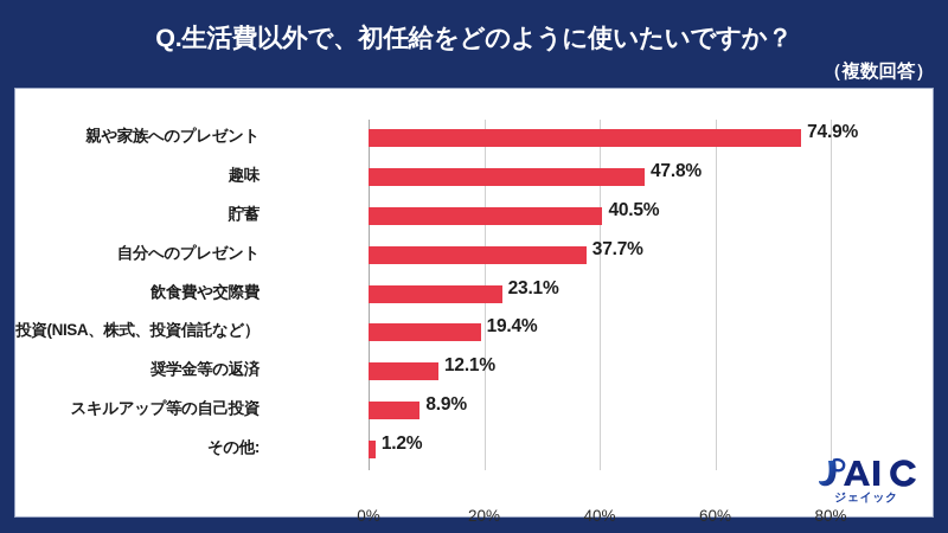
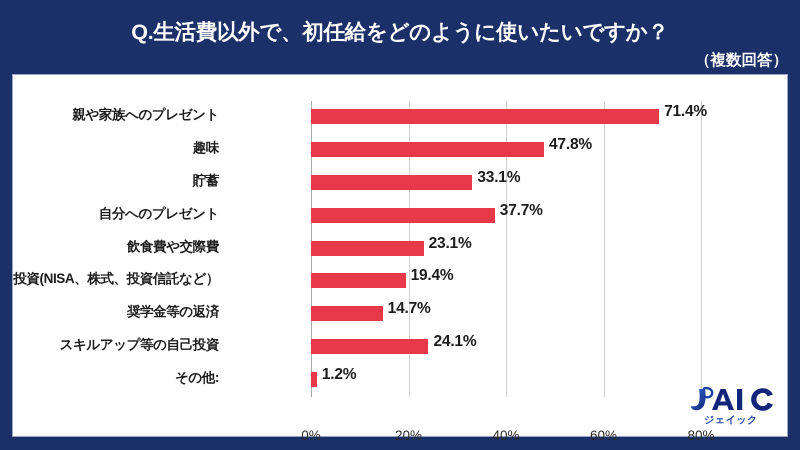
親や家族へのプレゼント: 74.9% -> 71.4%
貯蓄: 40.5% -> 33.1%
奨学金等の返済: 12.1% -> 14.7%
スキルアップ等の自己投資: 8.9% -> 24.1%
